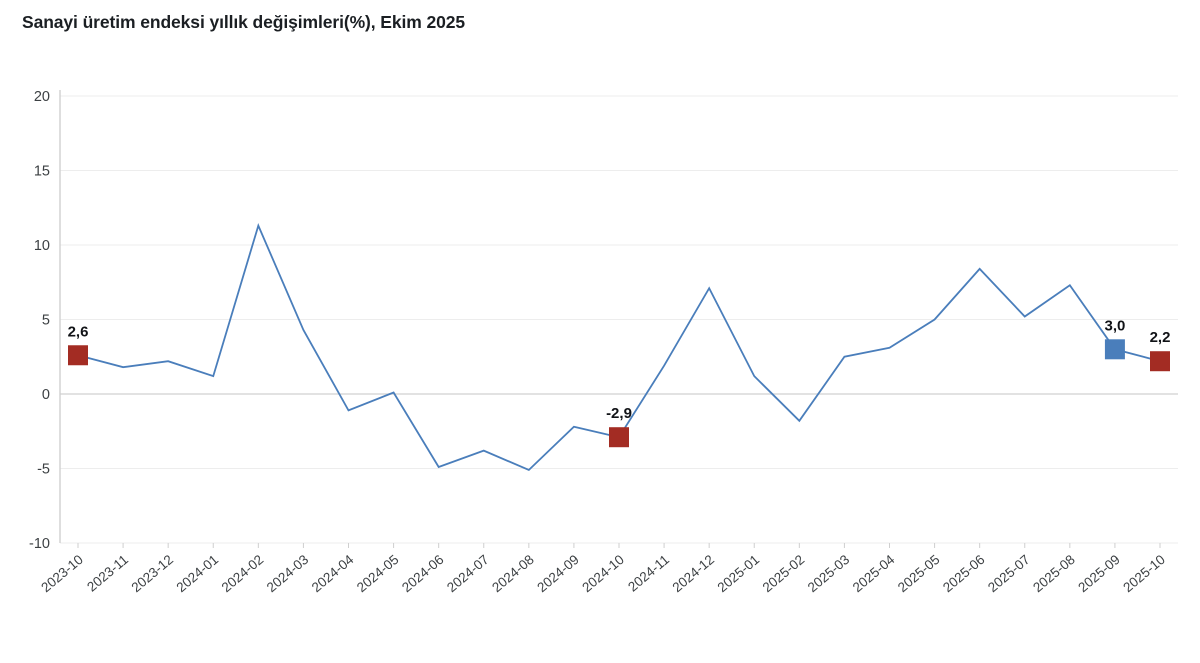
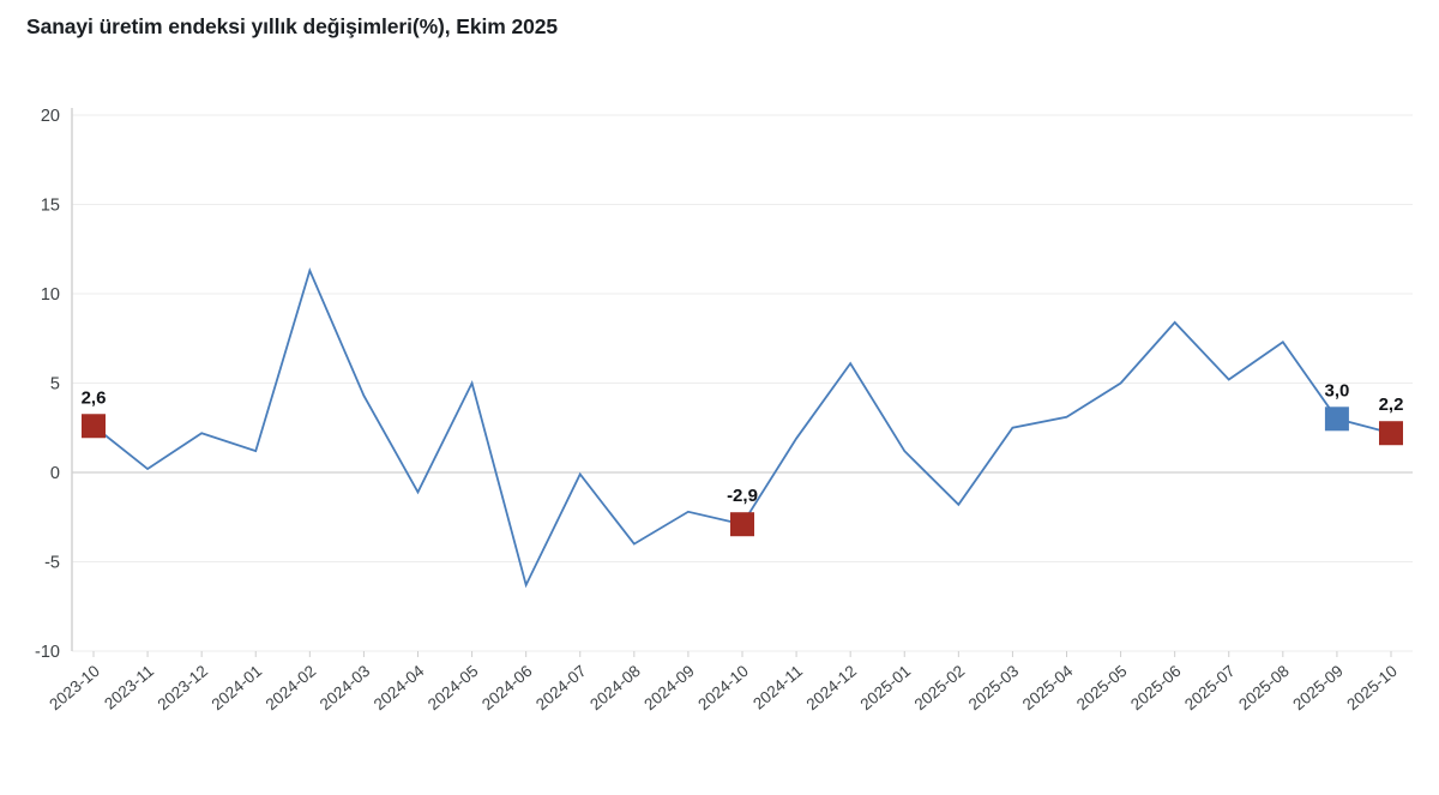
2023-11: 1.8 -> 0.2
2024-05: 0.1 -> 5.0
2024-06: -4.9 -> -6.3
2024-07: -3.8 -> -0.1
2024-08: -5.1 -> -4.0
2024-12: 7.1 -> 6.1
